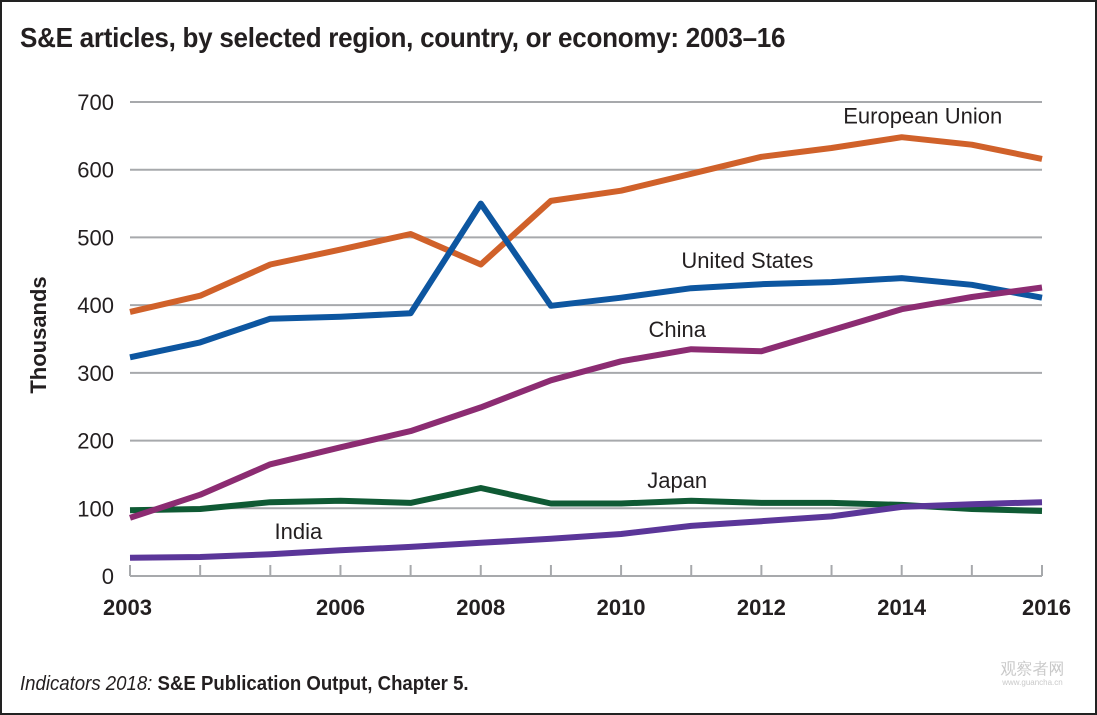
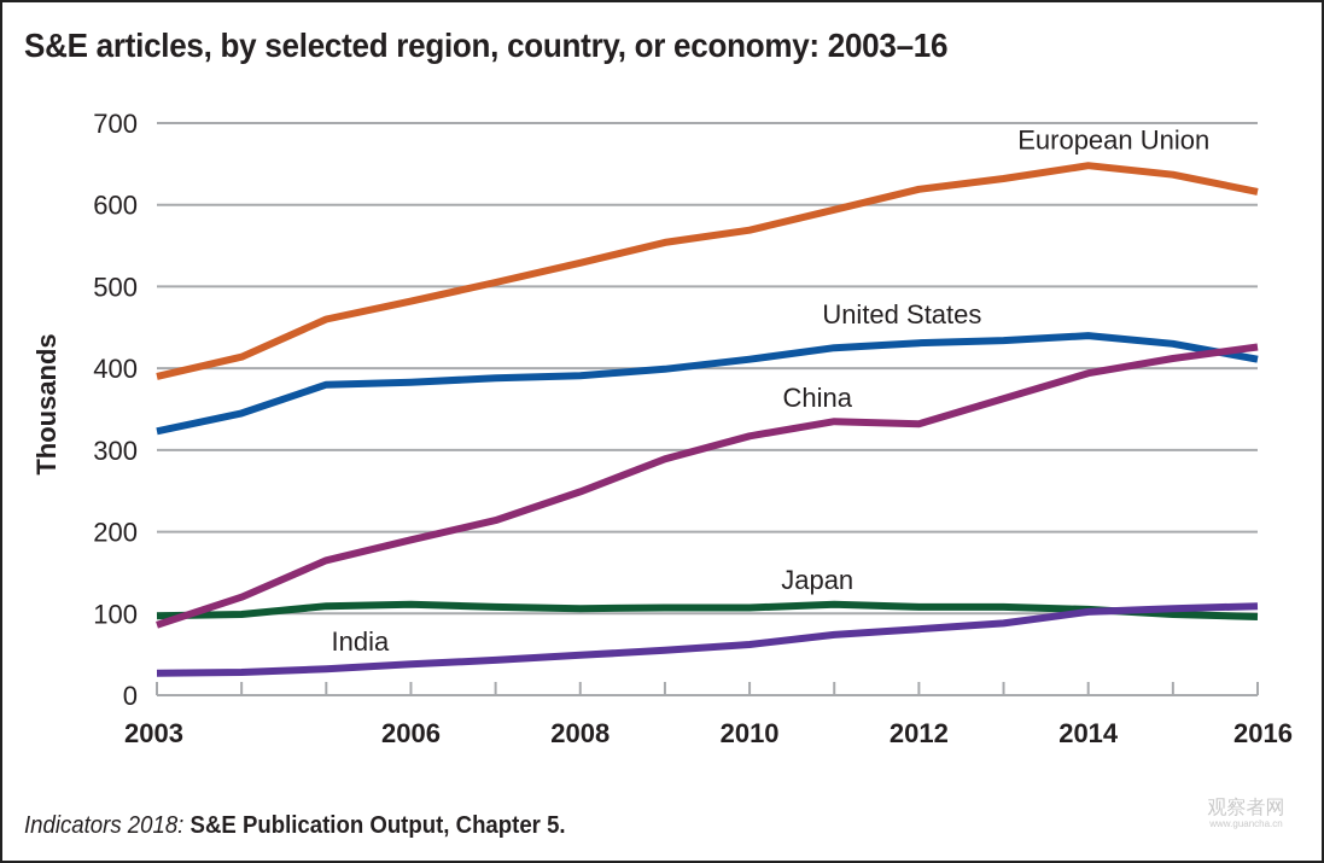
European Union/2008: 460 -> 530
United States/2008: 550 -> 390
Japan/2008: 130 -> 110
